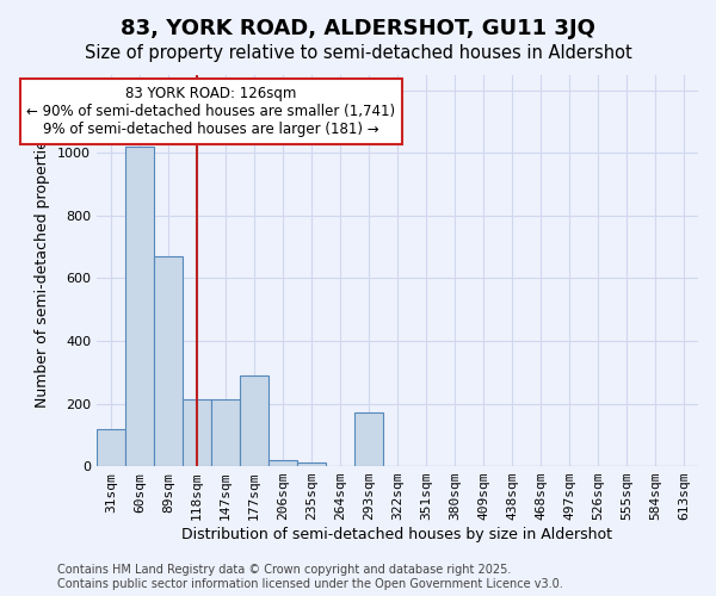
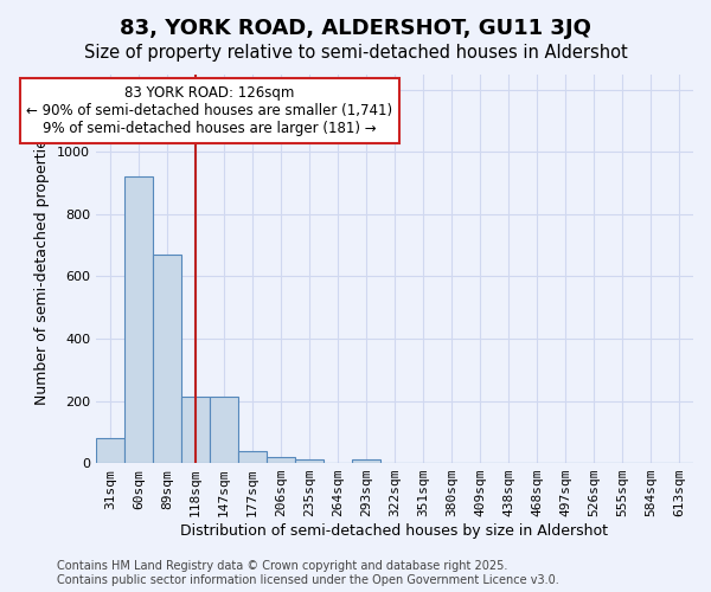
31sqm: 120 -> 80
60sqm: 1020 -> 920
177sqm: 290 -> 40
293sqm: 170 -> 10
